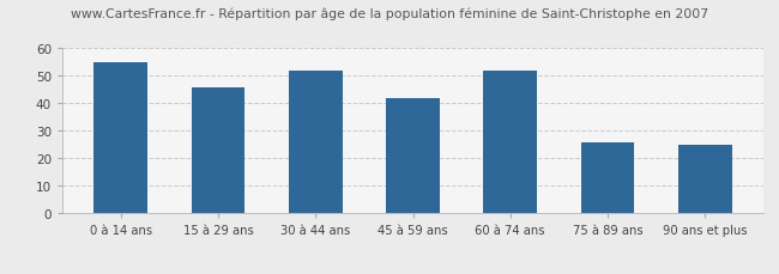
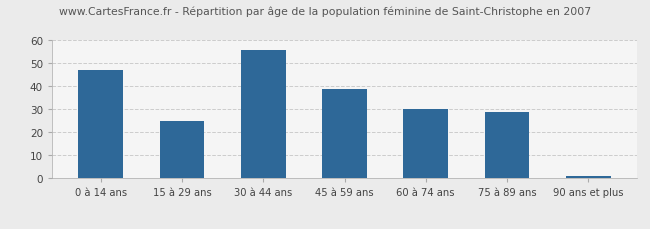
0 à 14 ans: 55 -> 47
15 à 29 ans: 46 -> 25
30 à 44 ans: 52 -> 56
45 à 59 ans: 42 -> 39
60 à 74 ans: 52 -> 30
75 à 89 ans: 26 -> 29
90 ans et plus: 25 -> 1
